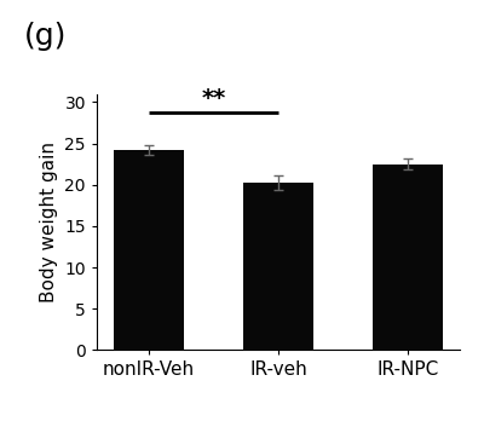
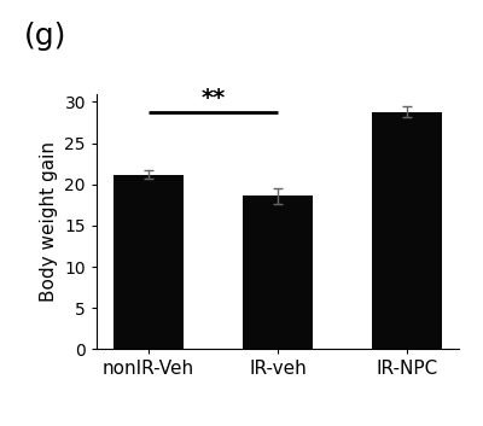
nonIR-Veh: 24.2 -> 21.2
IR-veh: 20.3 -> 18.6
IR-NPC: 22.5 -> 28.8
